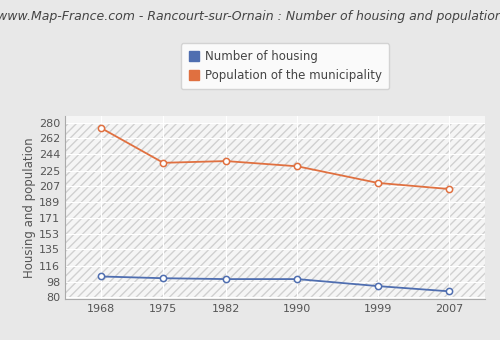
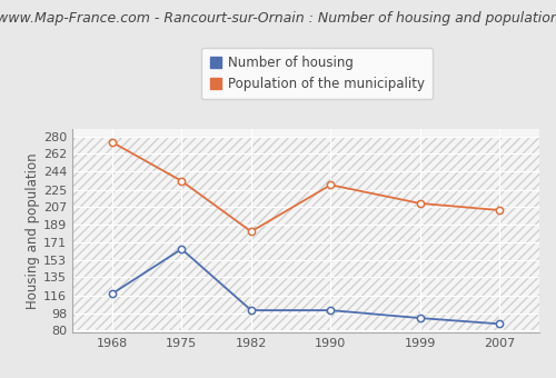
Number of housing/1968: 104 -> 118
Number of housing/1975: 102 -> 164
Population of the municipality/1982: 236 -> 182
